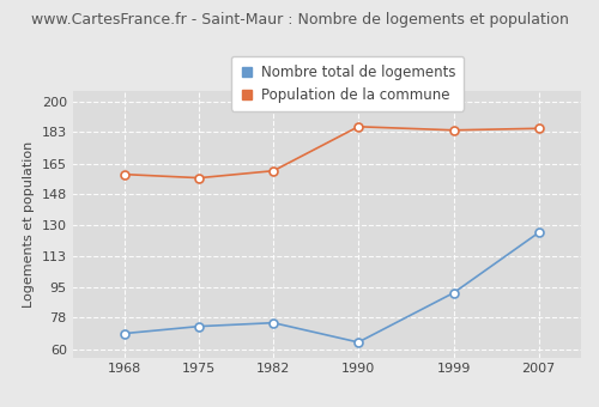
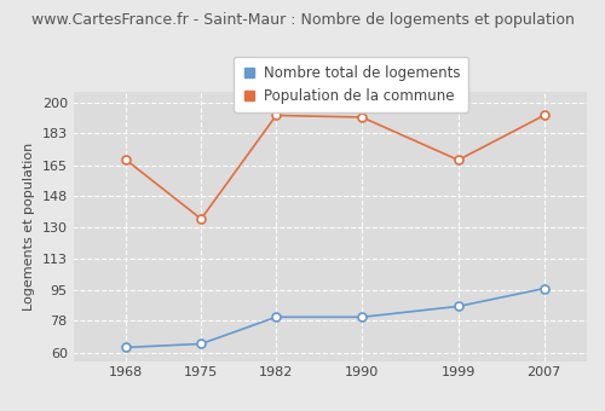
Nombre total de logements/1968: 69 -> 63
Population de la commune/1968: 159 -> 168
Nombre total de logements/1975: 73 -> 65
Population de la commune/1975: 157 -> 135
Nombre total de logements/1982: 75 -> 80
Population de la commune/1982: 161 -> 193
Nombre total de logements/1990: 64 -> 80
Population de la commune/1990: 186 -> 192
Nombre total de logements/1999: 92 -> 86
Population de la commune/1999: 184 -> 168
Nombre total de logements/2007: 126 -> 96
Population de la commune/2007: 185 -> 193
